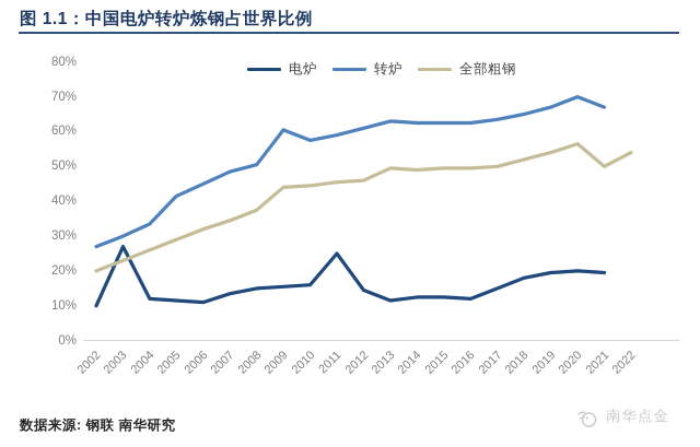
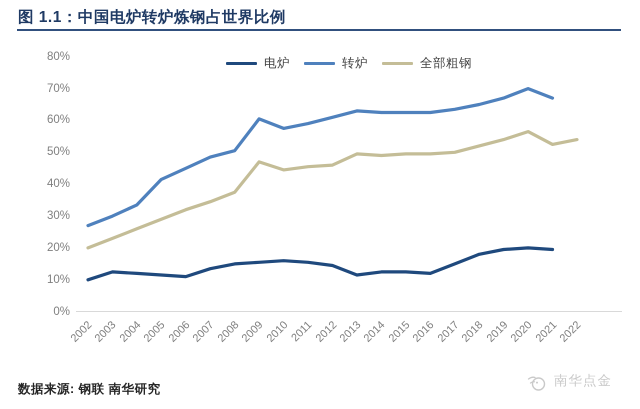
电炉/2003: 27% -> 12%
全部粗钢/2009: 44% -> 47%
电炉/2011: 25% -> 16%
全部粗钢/2021: 50% -> 52%
